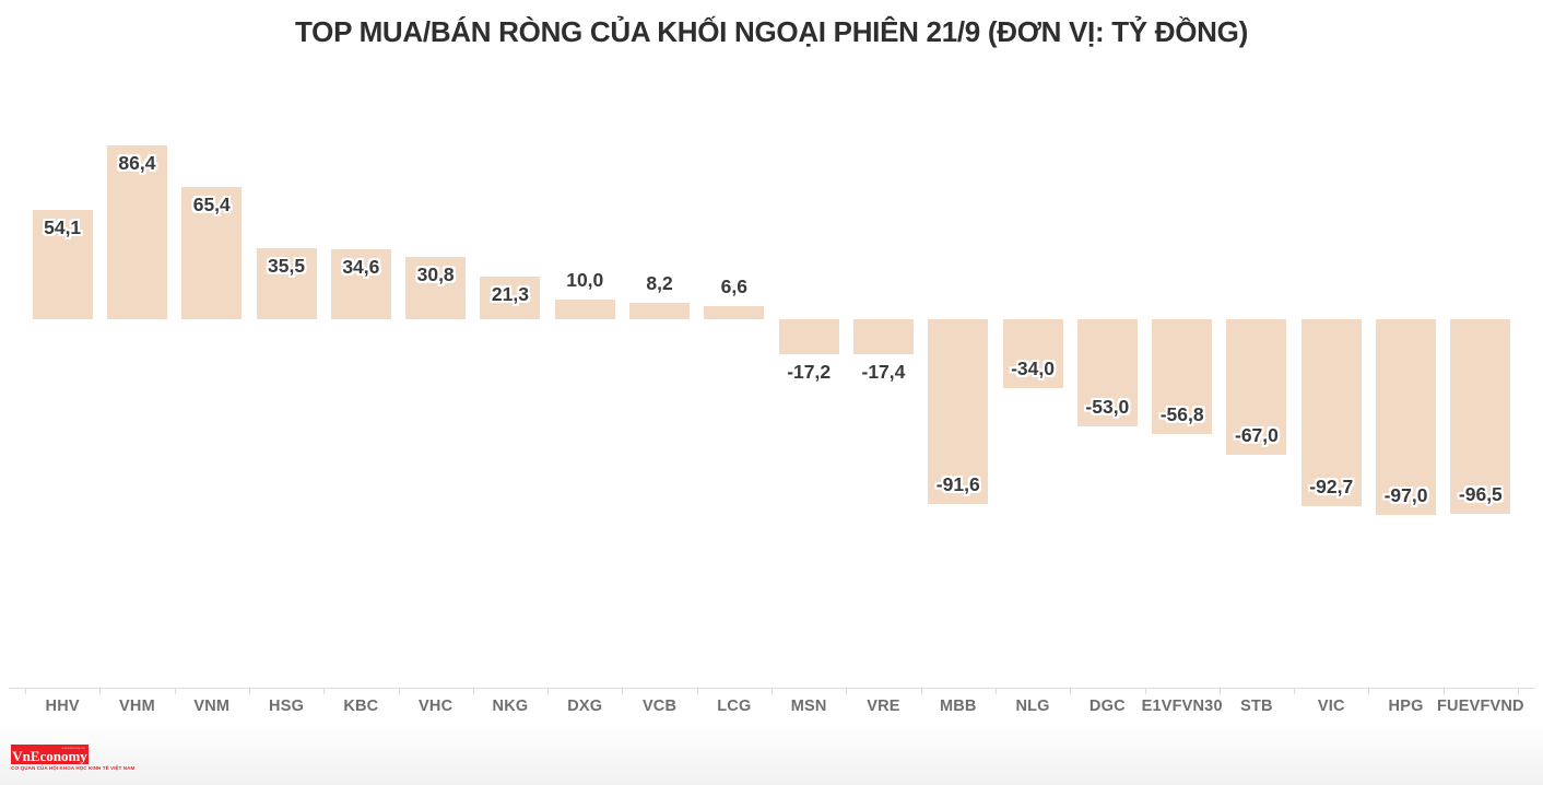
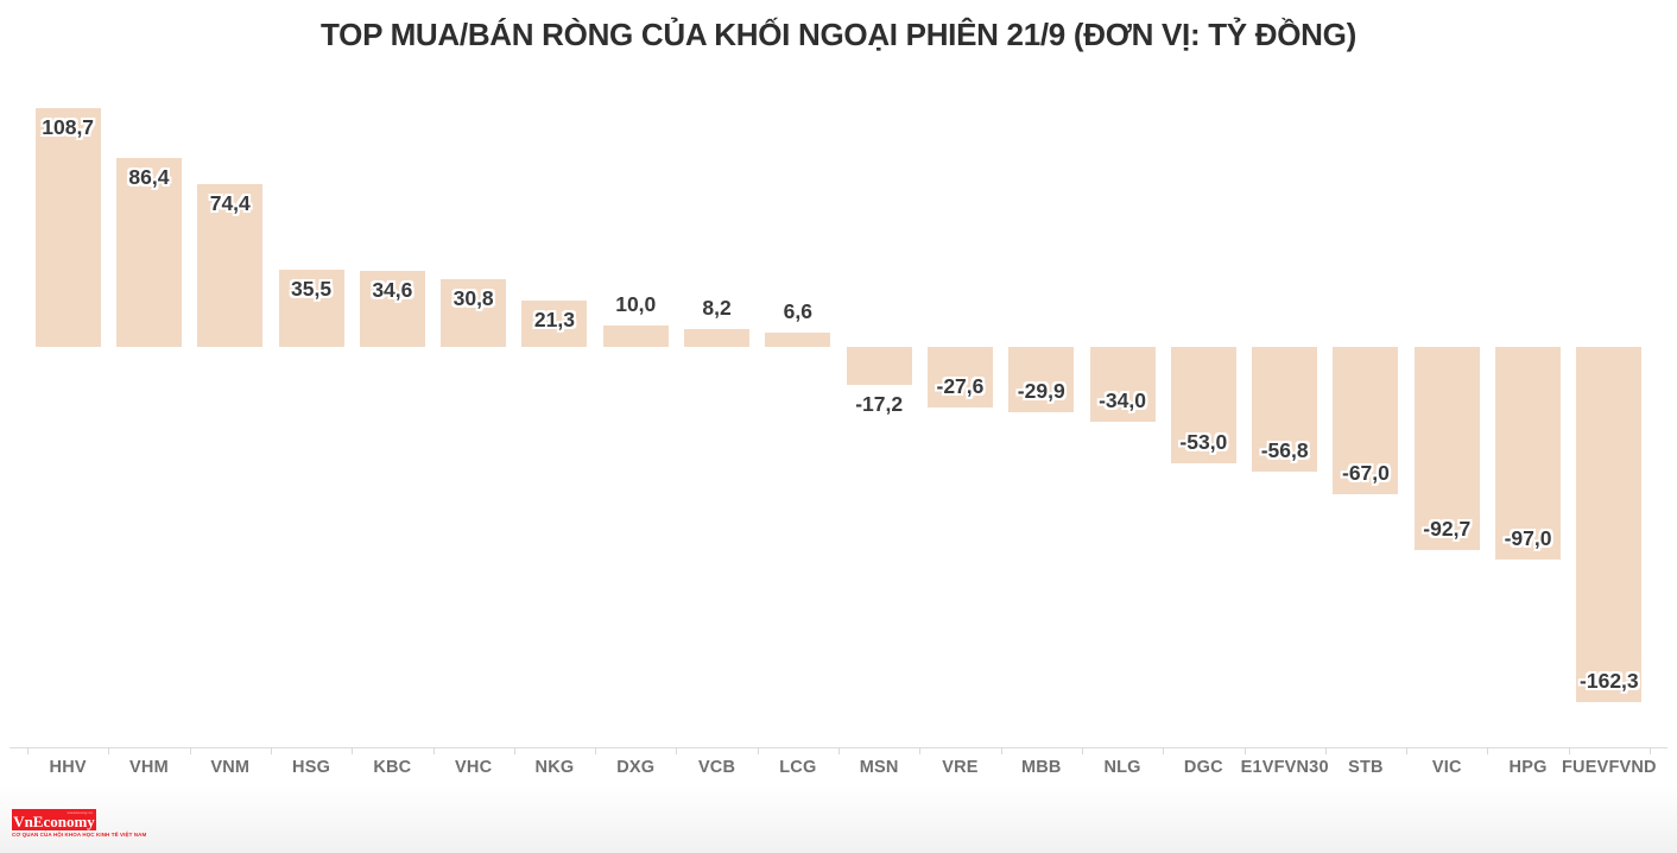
HHV: 54,1 -> 108,7
VNM: 65,4 -> 74,4
VRE: -17,4 -> -27,6
MBB: -91,6 -> -29,9
FUEVFVND: -96,5 -> -162,3
